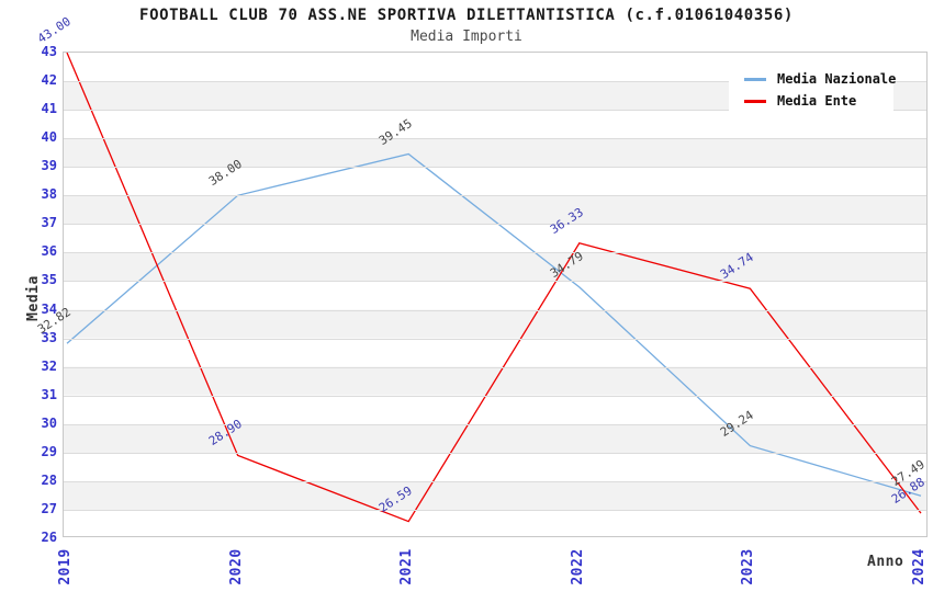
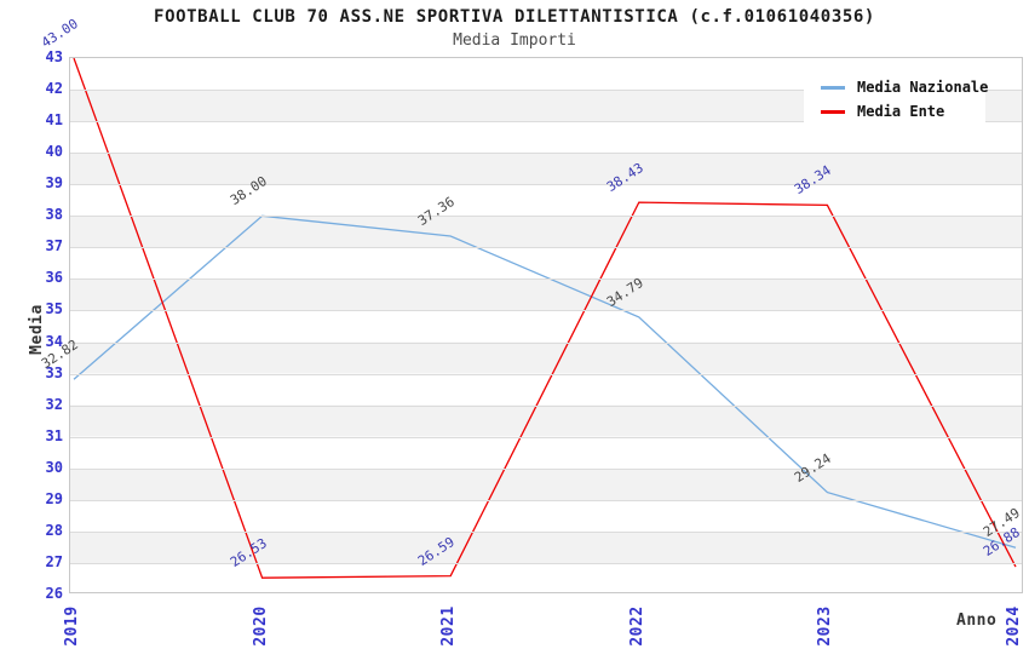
Media Ente/2020: 28.90 -> 26.53
Media Nazionale/2021: 39.45 -> 37.36
Media Ente/2022: 36.33 -> 38.43
Media Ente/2023: 34.74 -> 38.34
